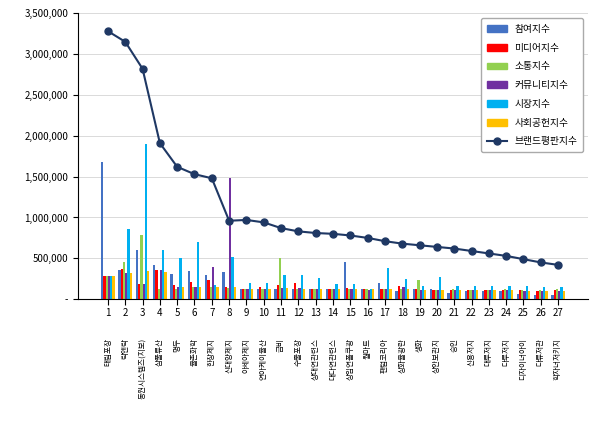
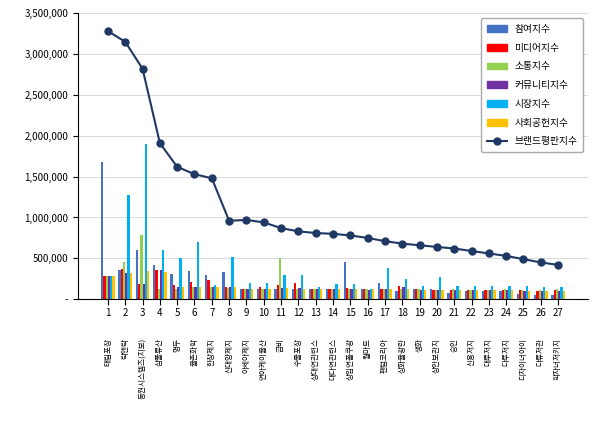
시장지수/2: 860,000 -> 1,280,000
커뮤니티지수/7: 400,000 -> 140,000
커뮤니티지수/8: 1,480,000 -> 140,000
시장지수/13: 260,000 -> 140,000
소통지수/19: 240,000 -> 120,000
